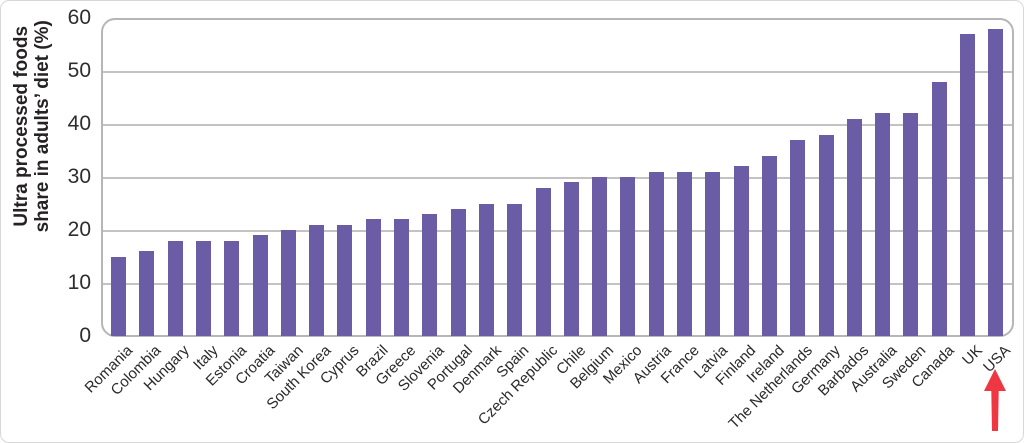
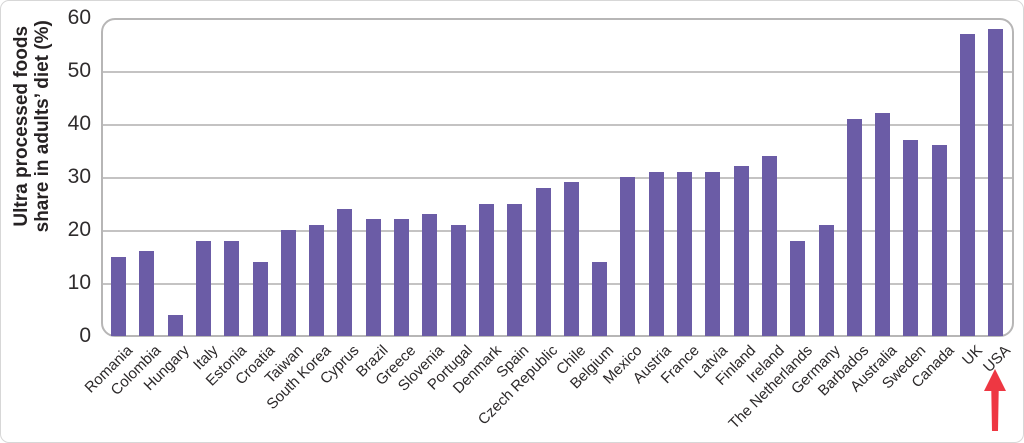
Hungary: 18 -> 4
Croatia: 19 -> 14
Cyprus: 21 -> 24
Portugal: 24 -> 21
Belgium: 30 -> 14
The Netherlands: 37 -> 18
Germany: 38 -> 21
Sweden: 42 -> 37
Canada: 48 -> 36
